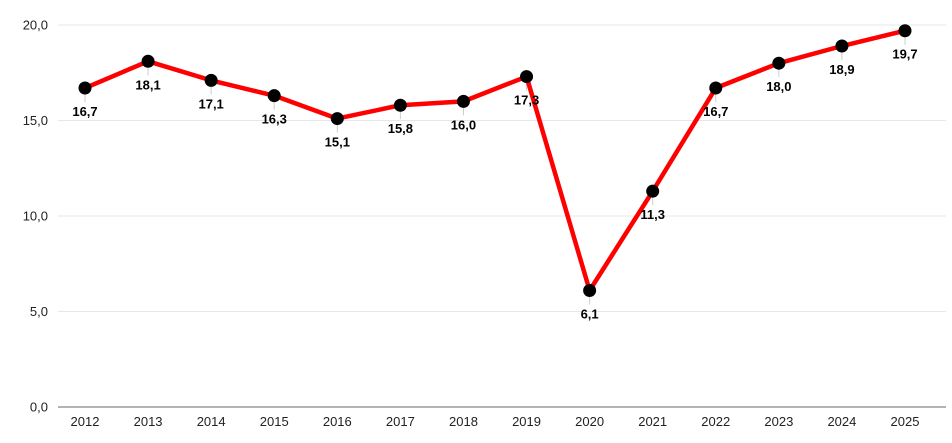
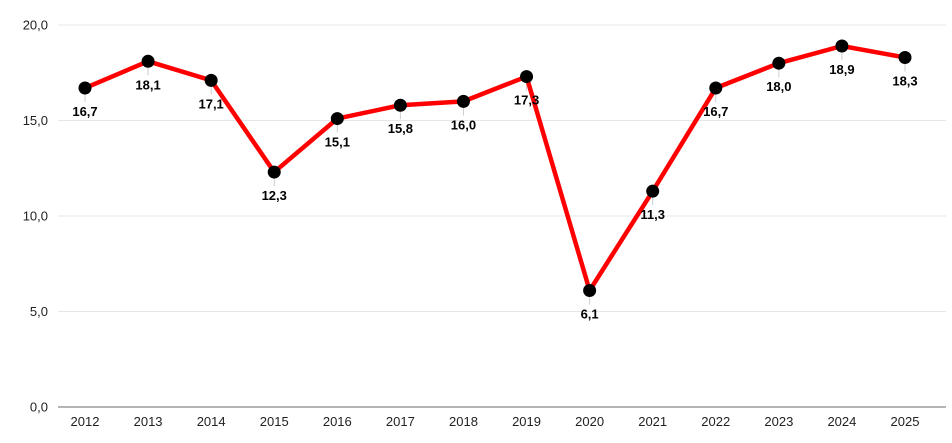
2015: 16,3 -> 12,3
2025: 19,7 -> 18,3
